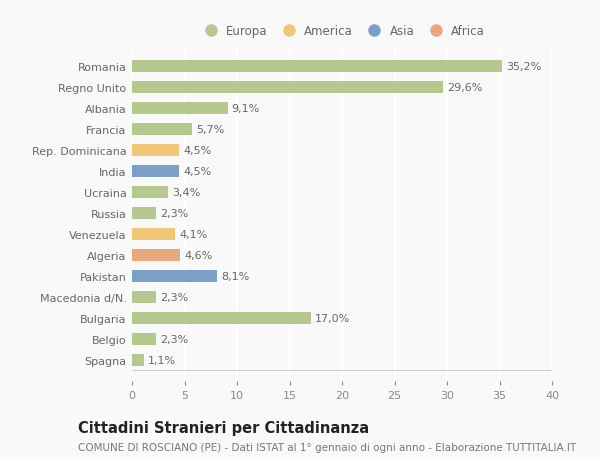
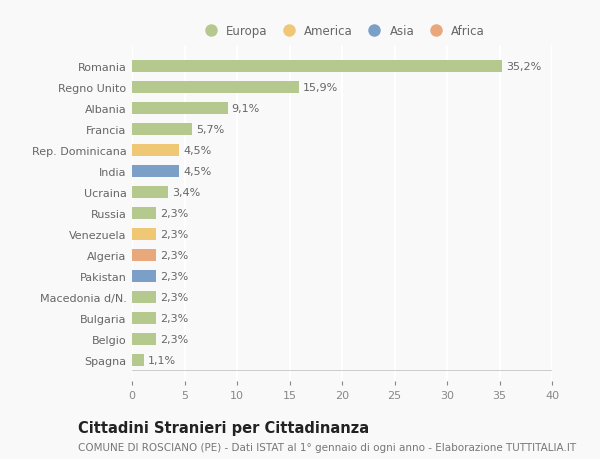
Regno Unito: 29,6% -> 15,9%
Venezuela: 4,1% -> 2,3%
Algeria: 4,6% -> 2,3%
Pakistan: 8,1% -> 2,3%
Bulgaria: 17,0% -> 2,3%
